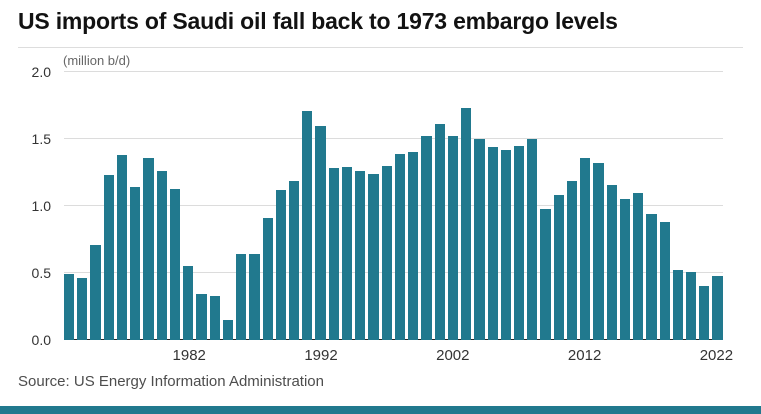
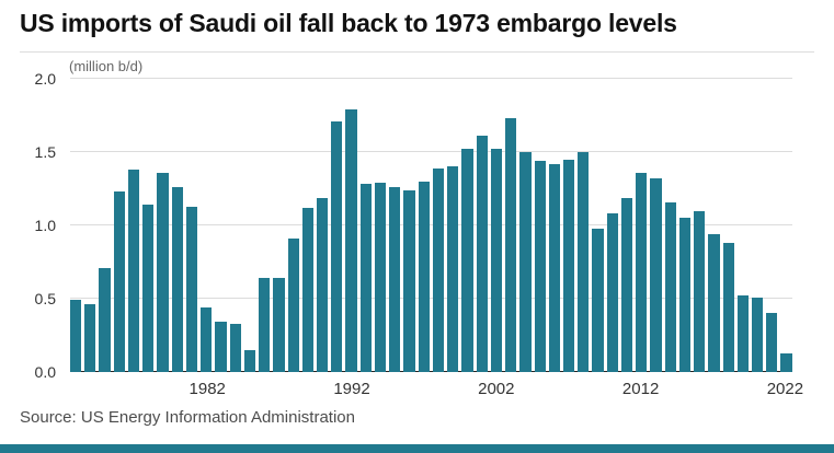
1982: 0.55 -> 0.44
1992: 1.60 -> 1.79
2022: 0.48 -> 0.13
